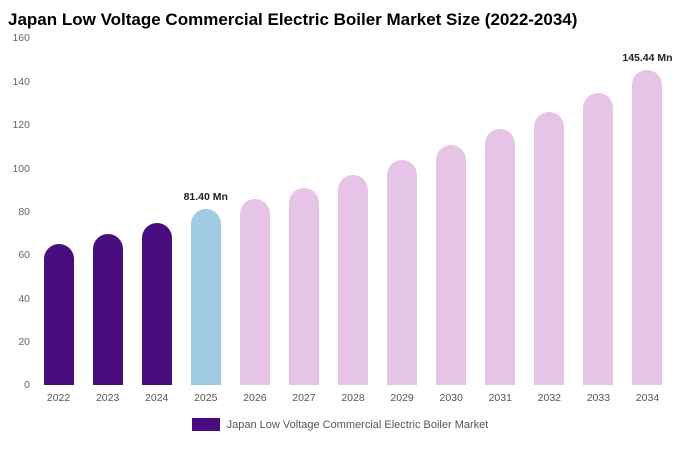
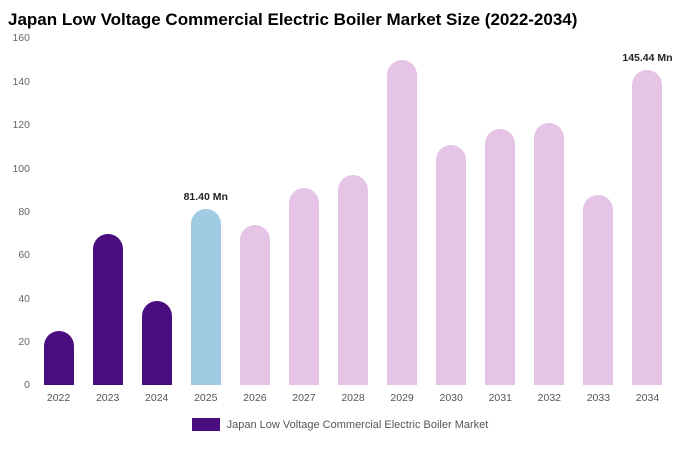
2022: 65 -> 25
2024: 75 -> 39
2026: 86 -> 74
2029: 104 -> 150
2032: 126 -> 121
2033: 135 -> 88
